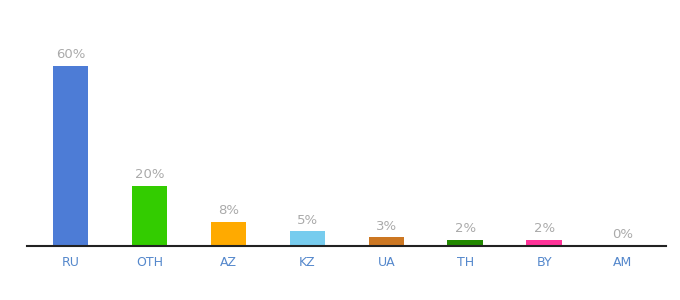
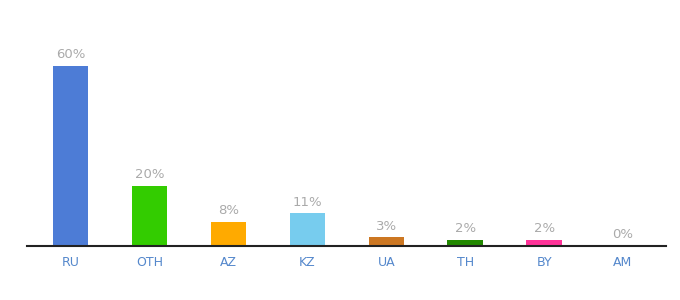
KZ: 5% -> 11%
